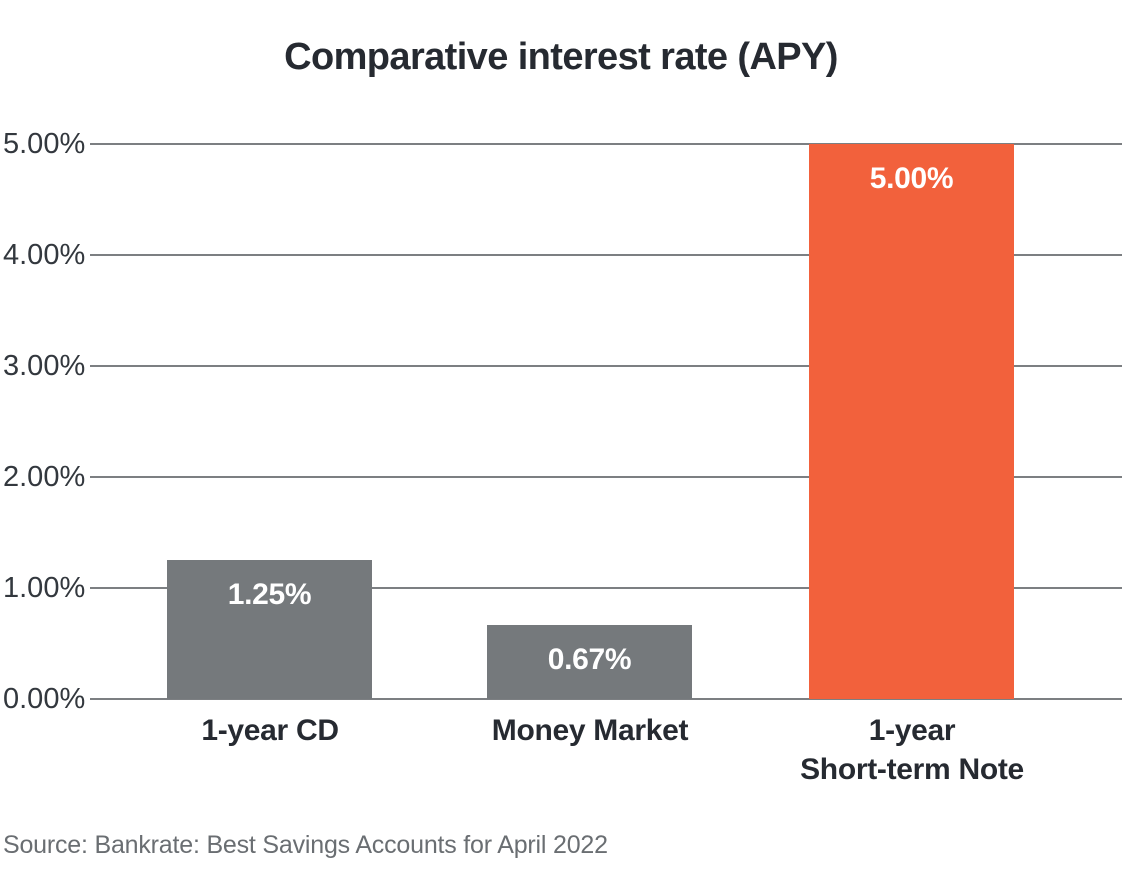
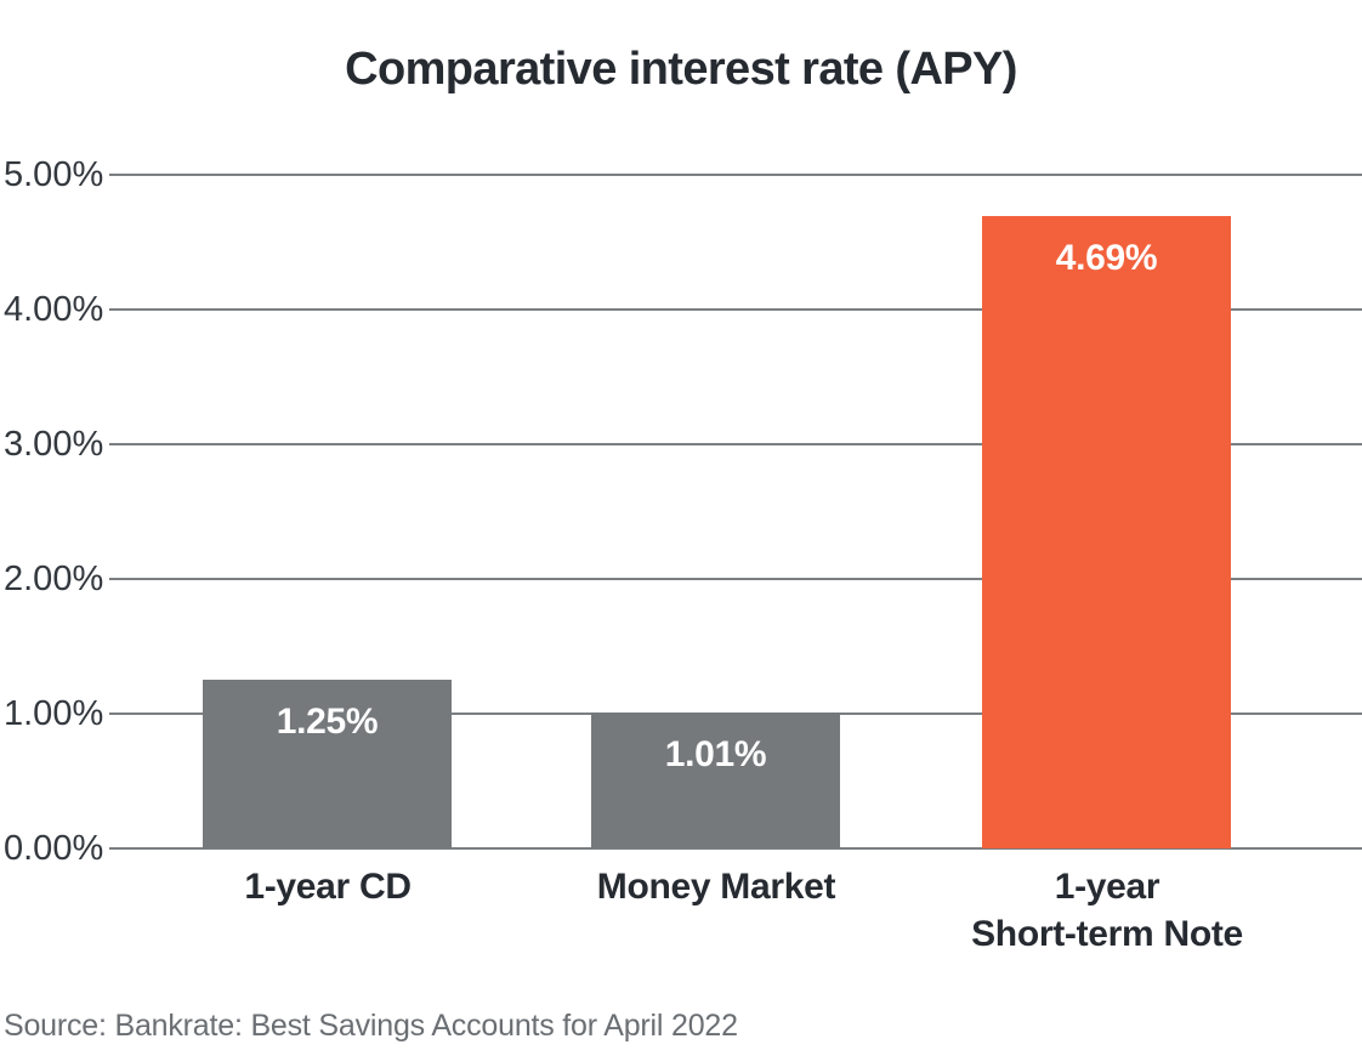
Money Market: 0.67% -> 1.01%
1-year Short-term Note: 5.00% -> 4.69%
